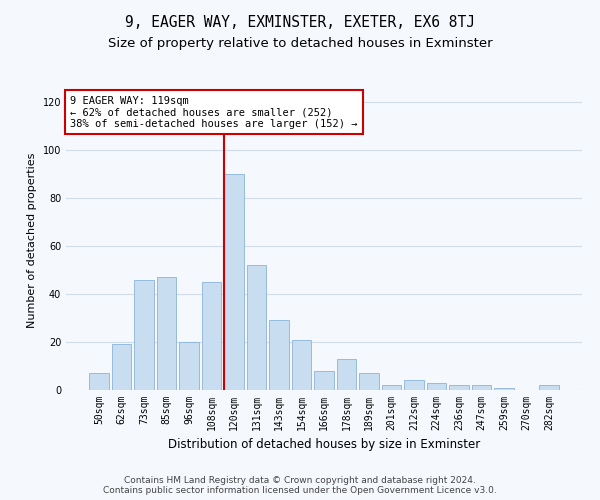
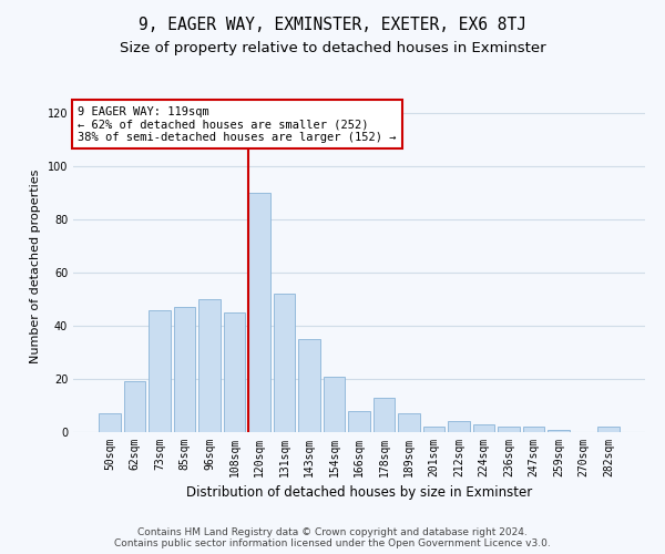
96sqm: 20 -> 50
143sqm: 29 -> 35
